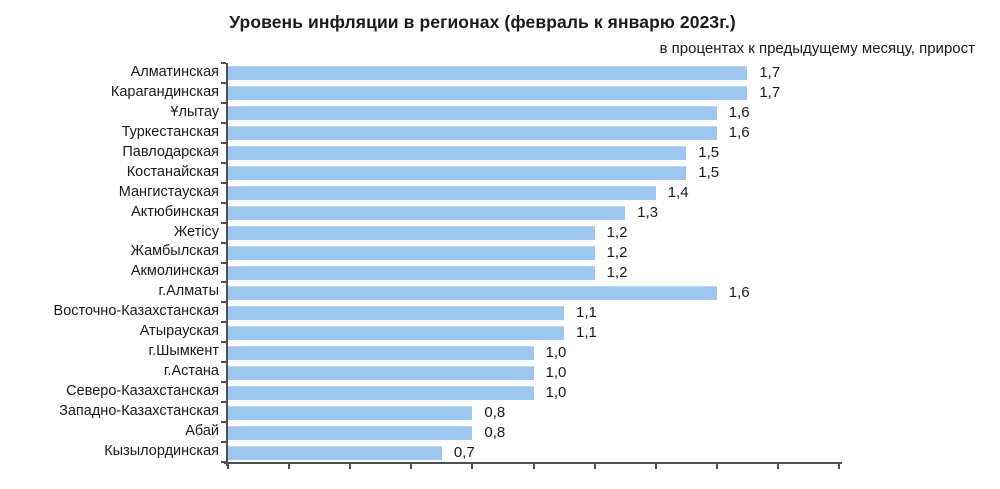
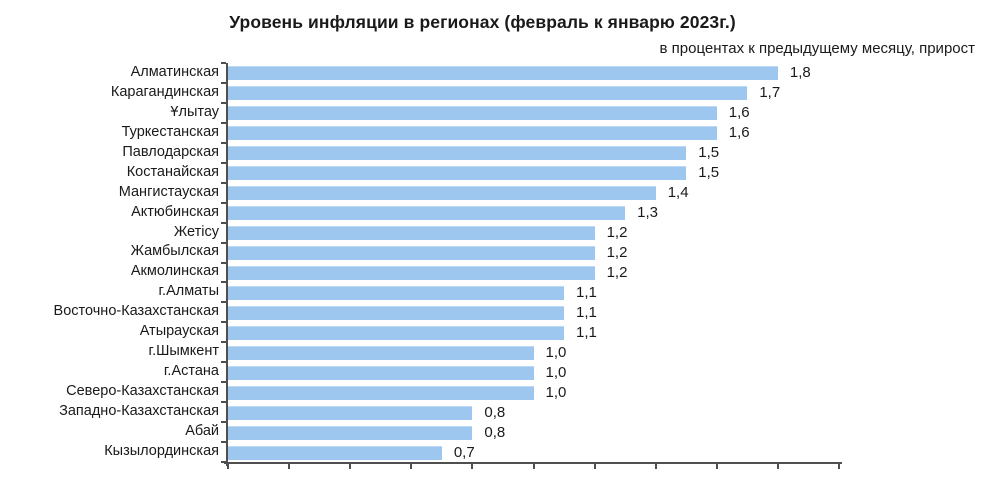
Алматинская: 1,7 -> 1,8
г.Алматы: 1,6 -> 1,1
